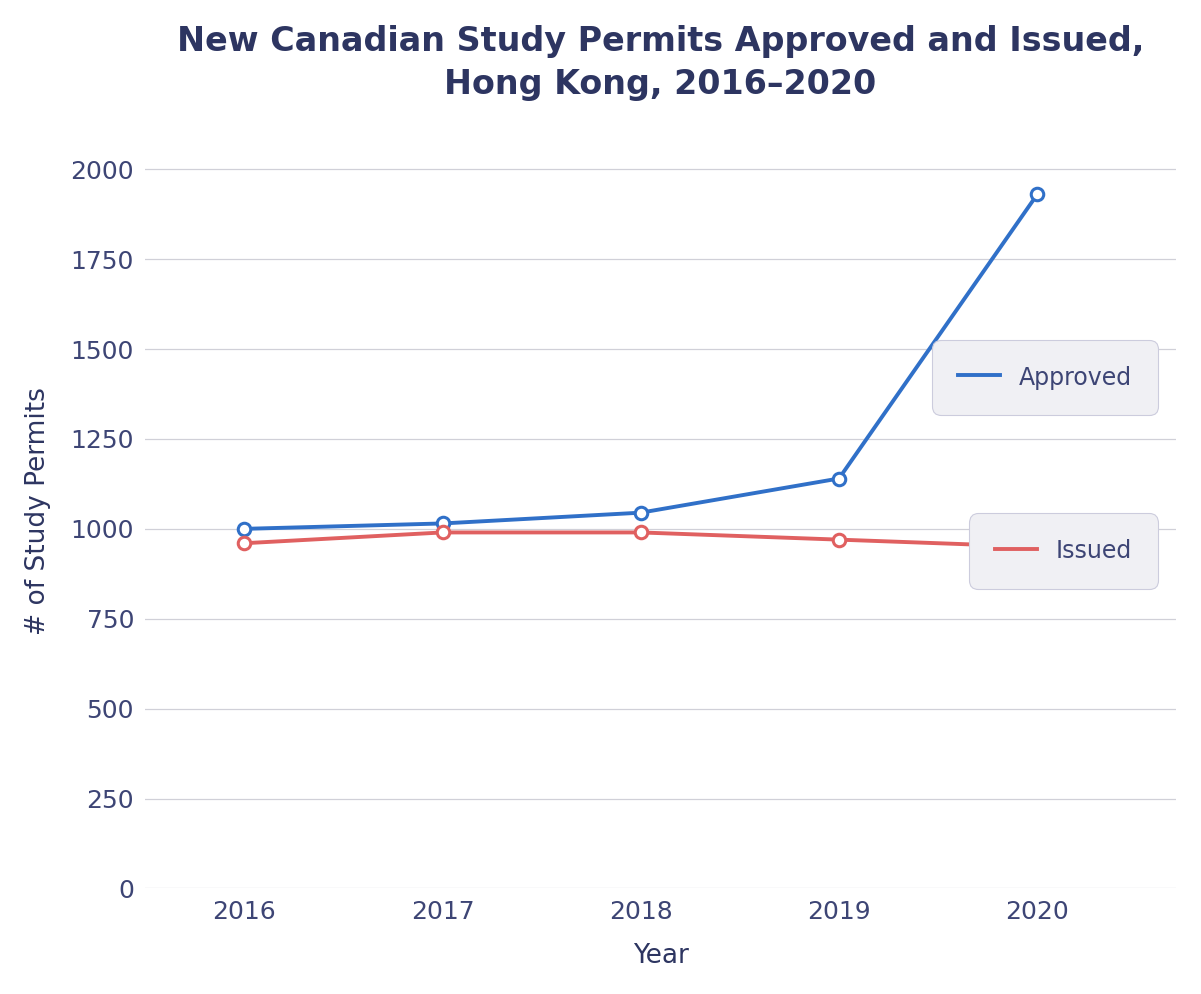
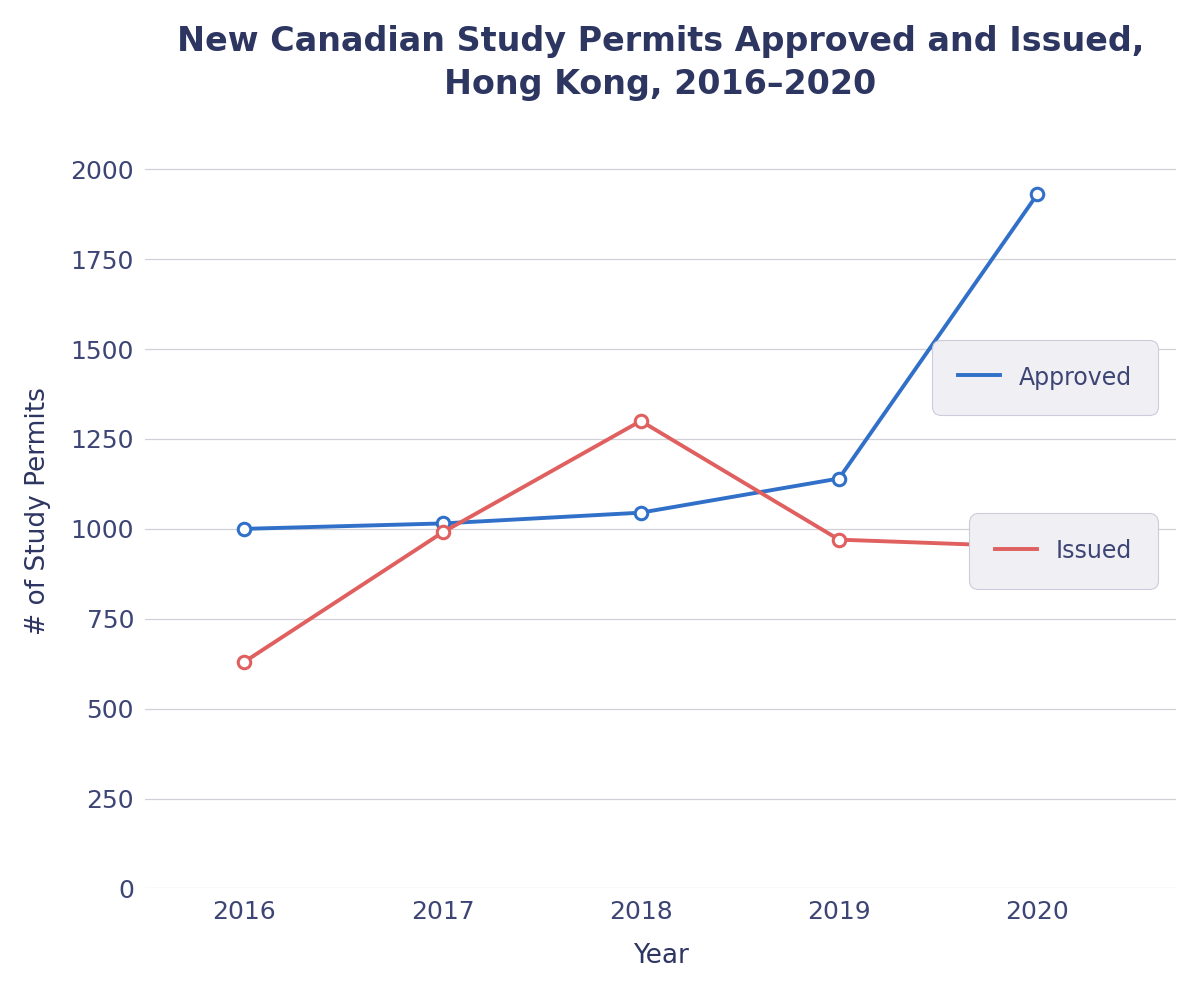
Issued/2016: 960 -> 630
Issued/2018: 990 -> 1300
